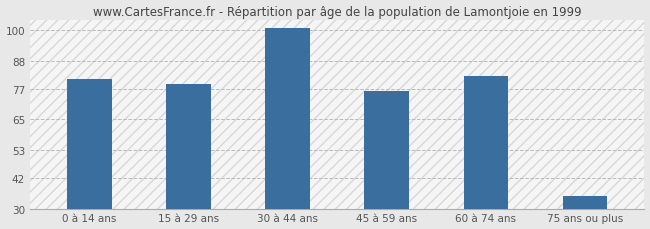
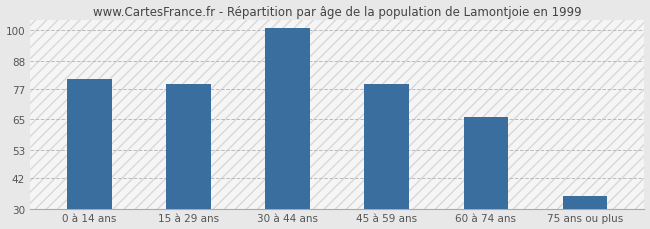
45 à 59 ans: 76 -> 79
60 à 74 ans: 82 -> 66
